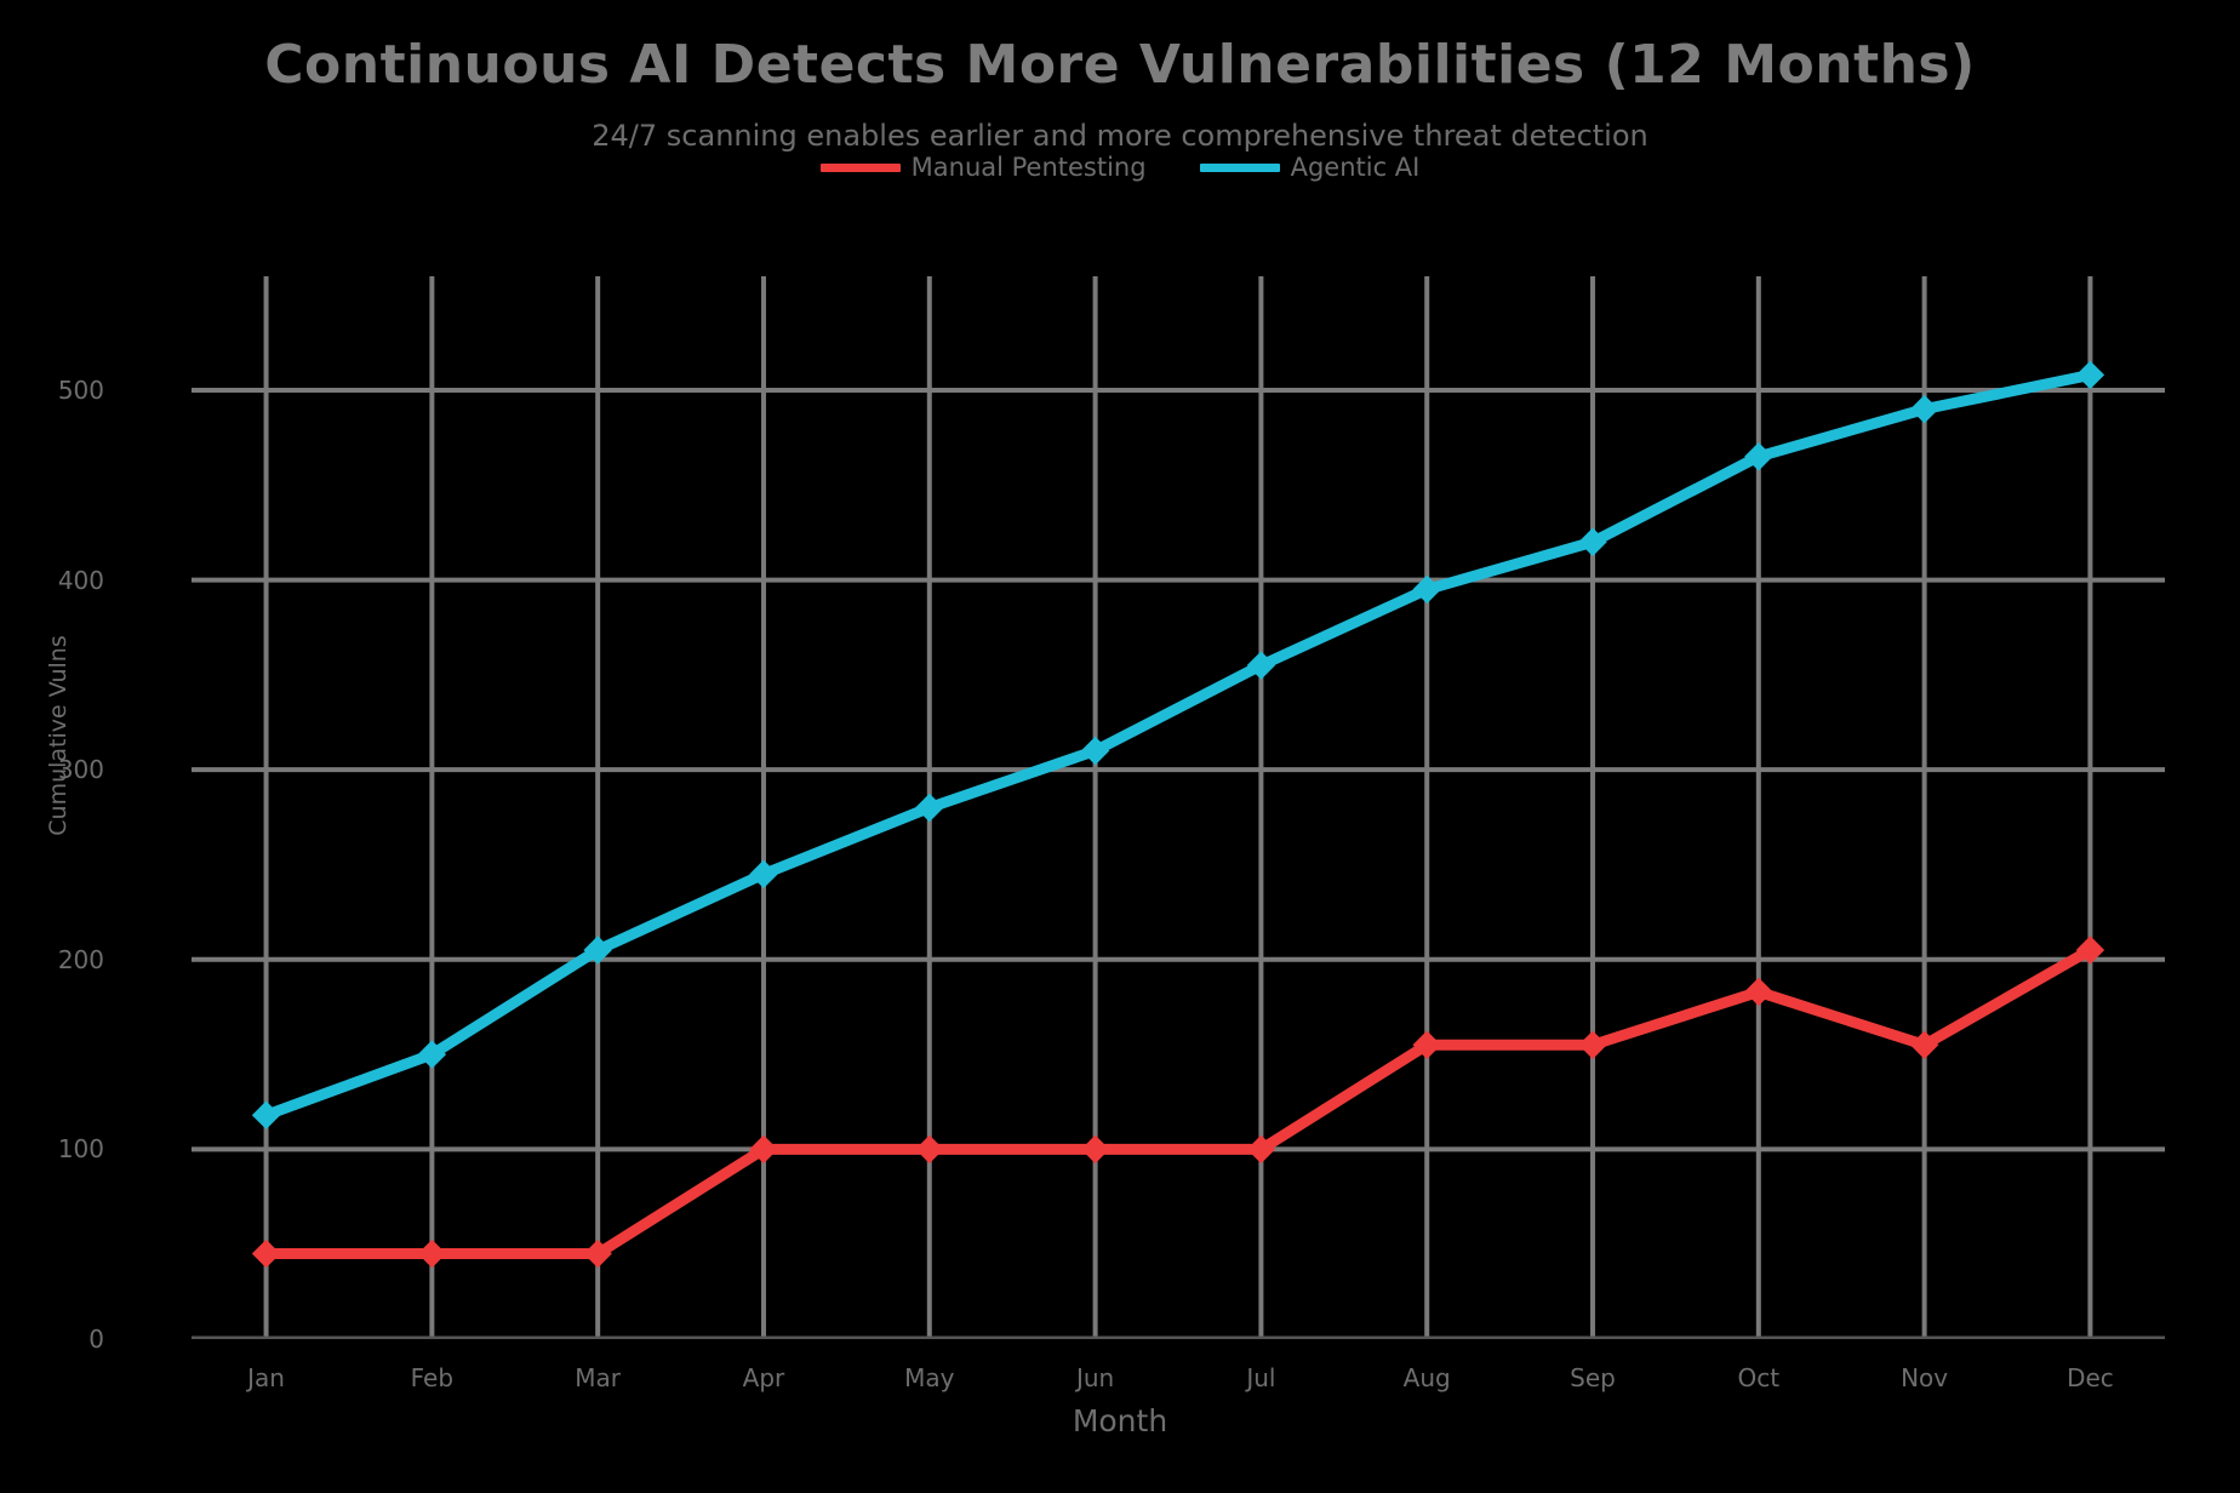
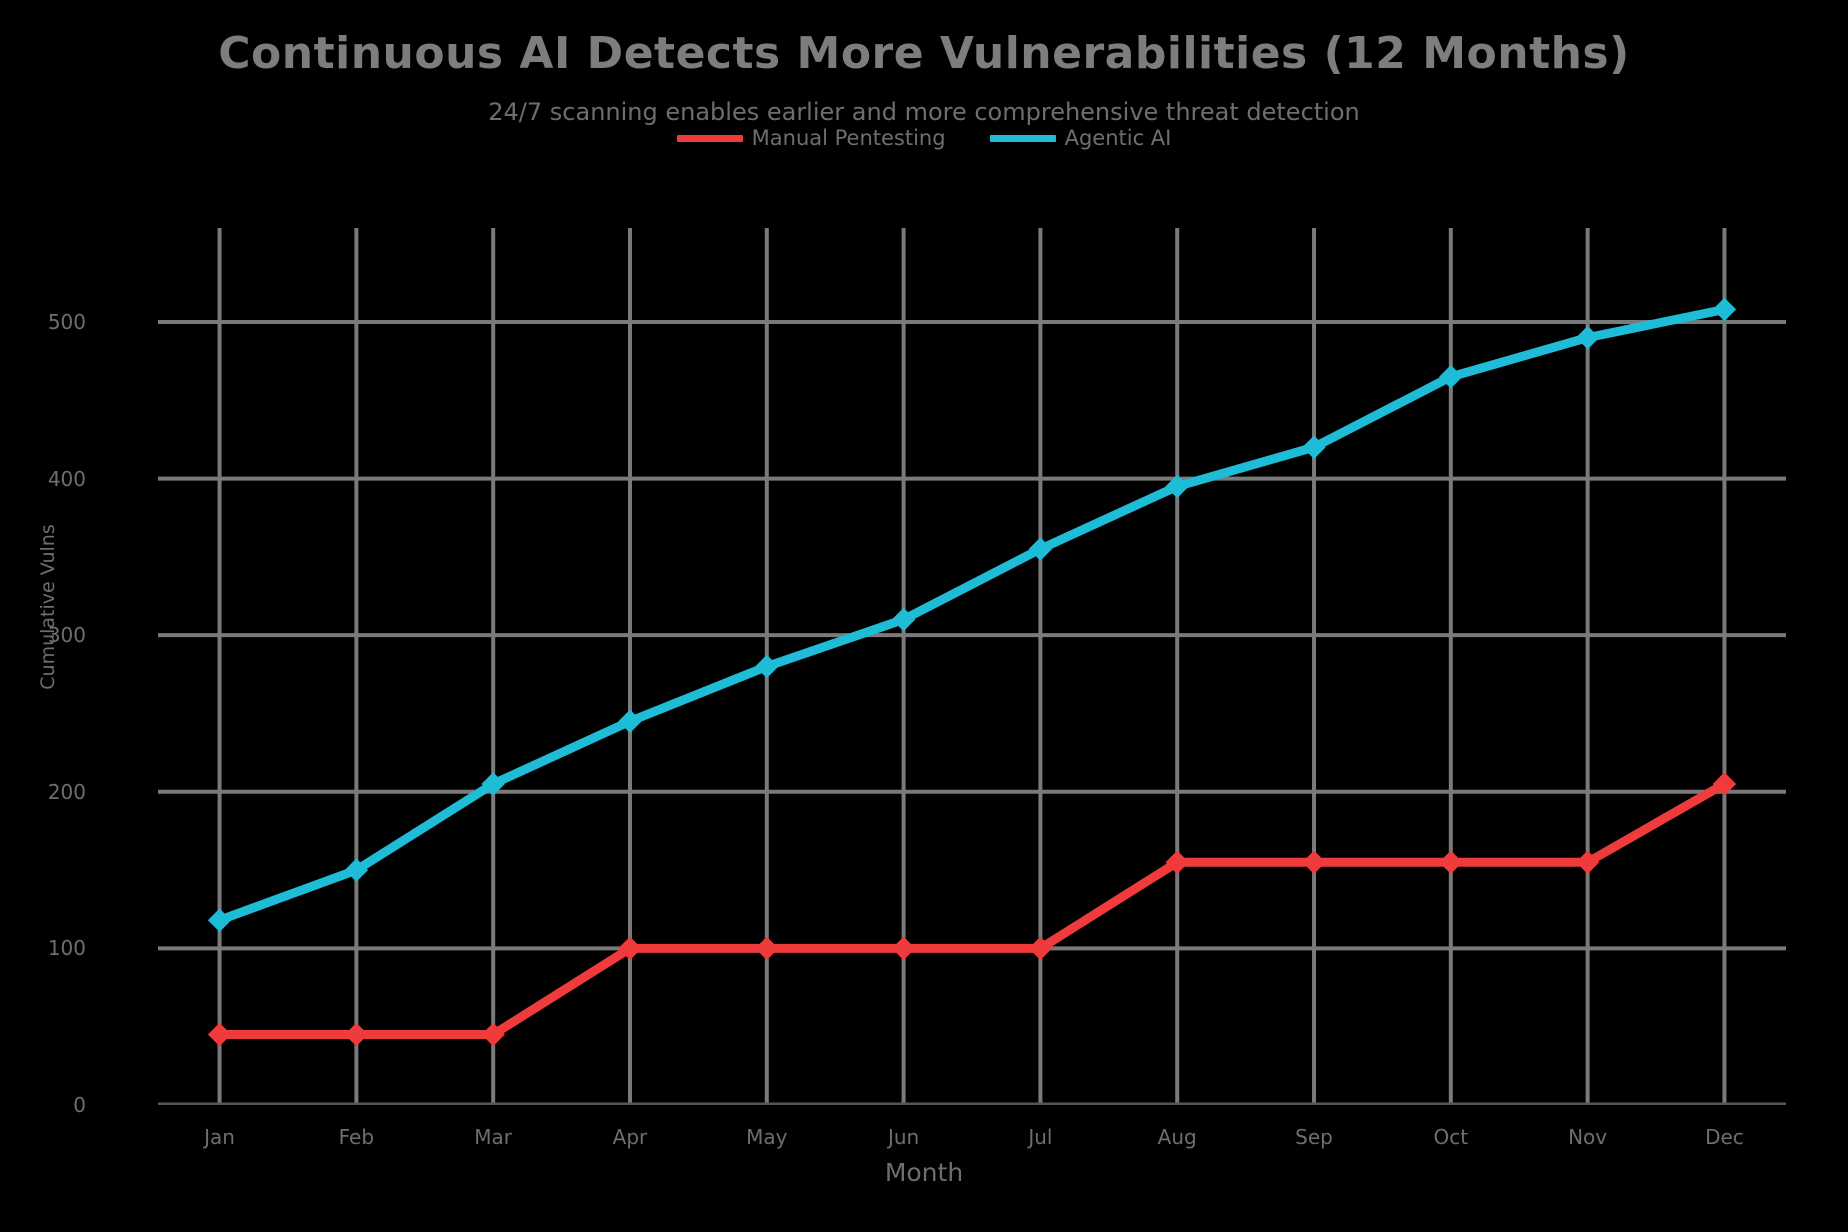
Manual Pentesting/Oct: 183 -> 155
